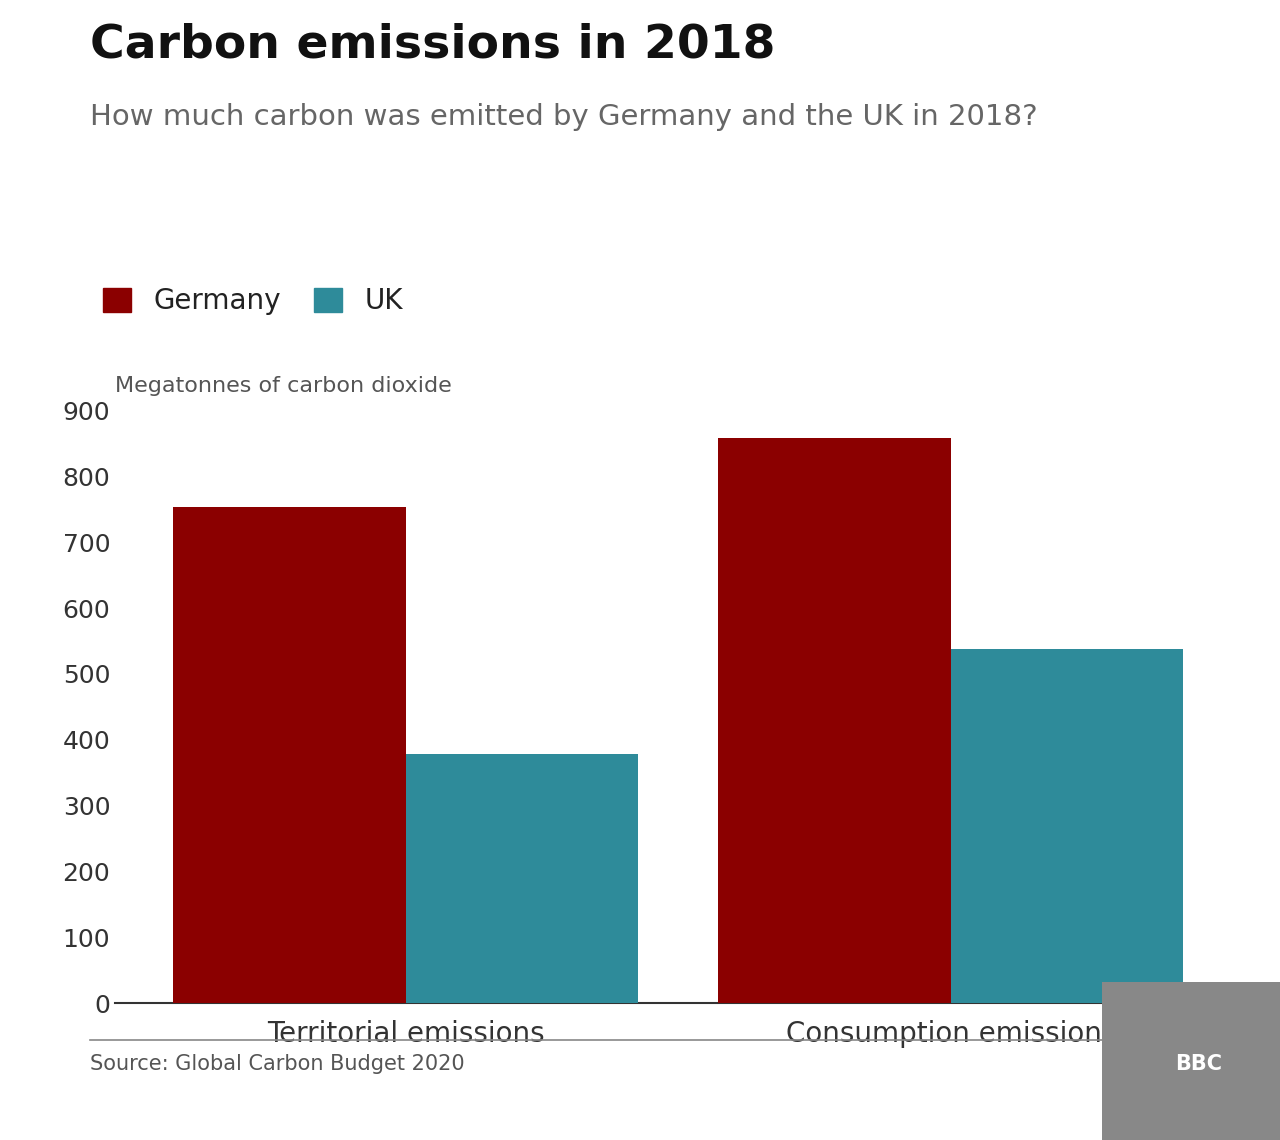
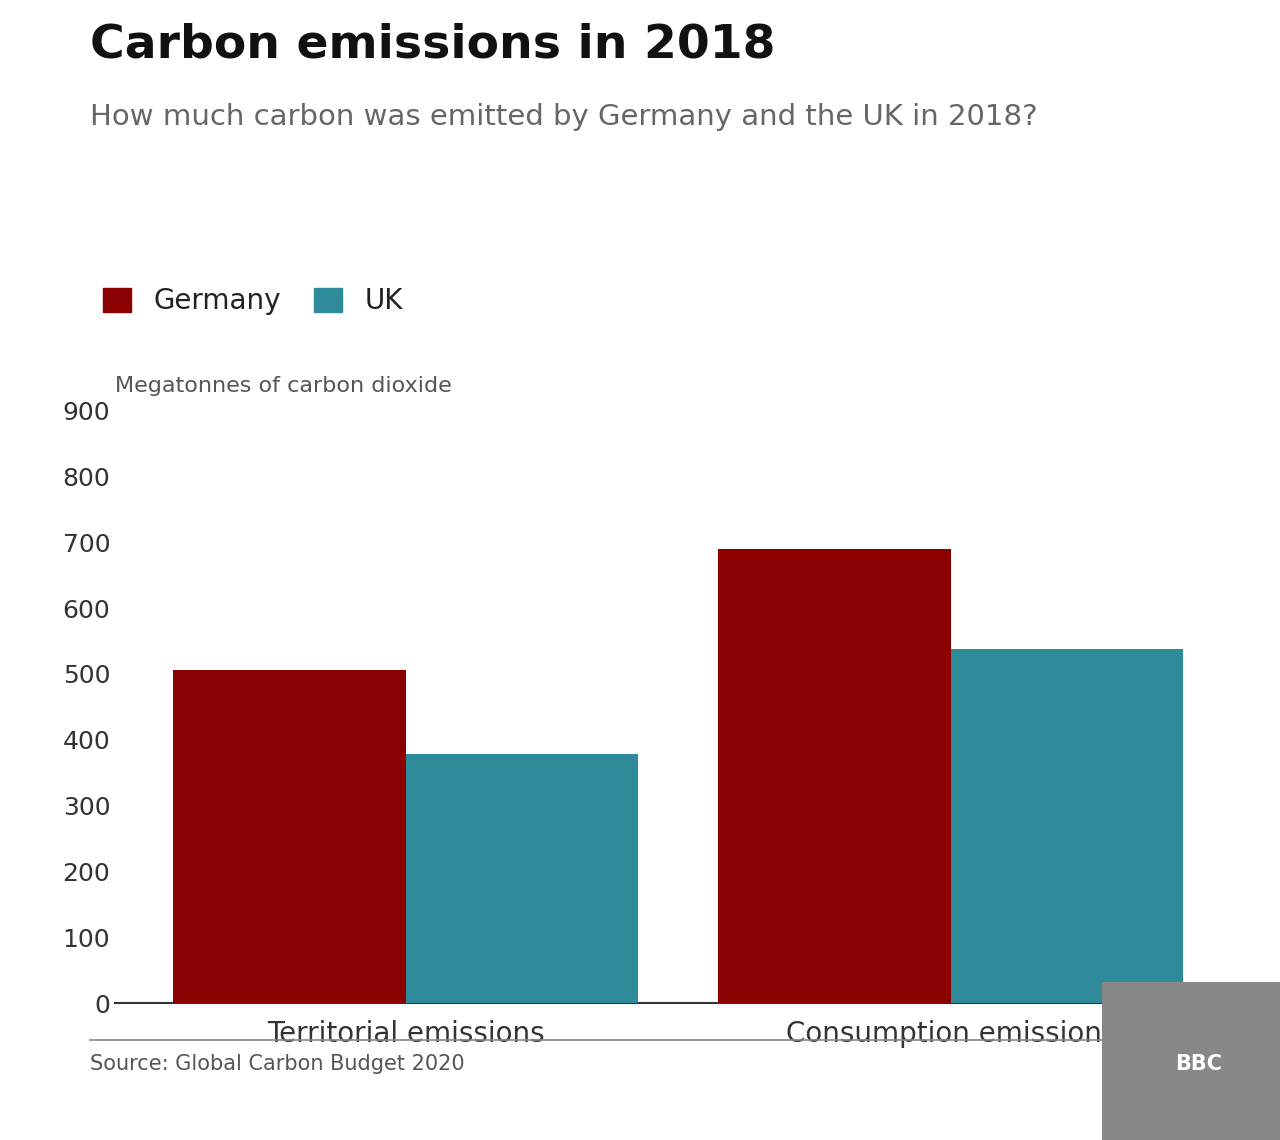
Germany/Territorial emissions: 754 -> 506
Germany/Consumption emissions: 858 -> 690
